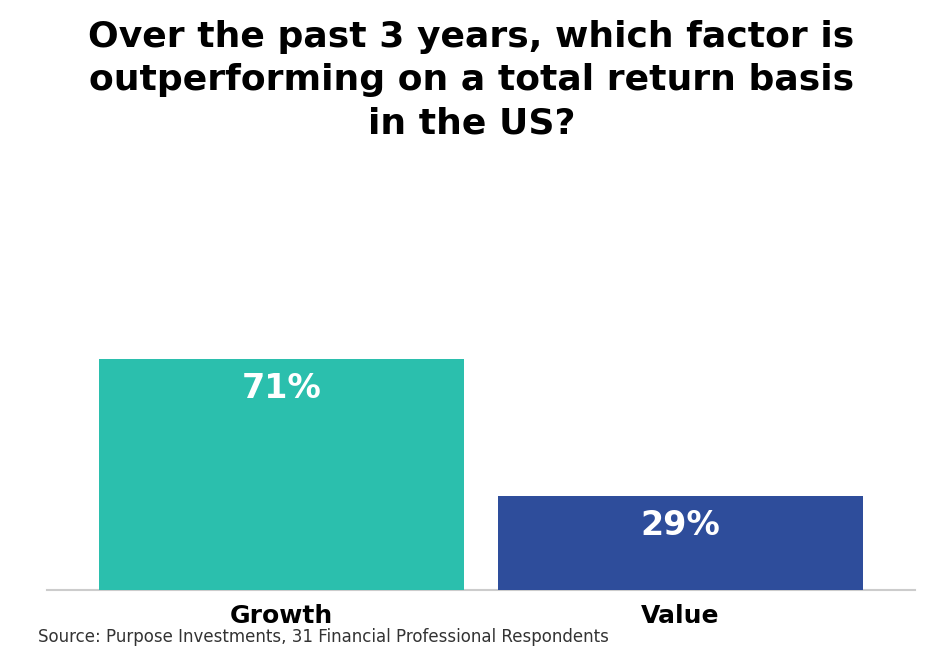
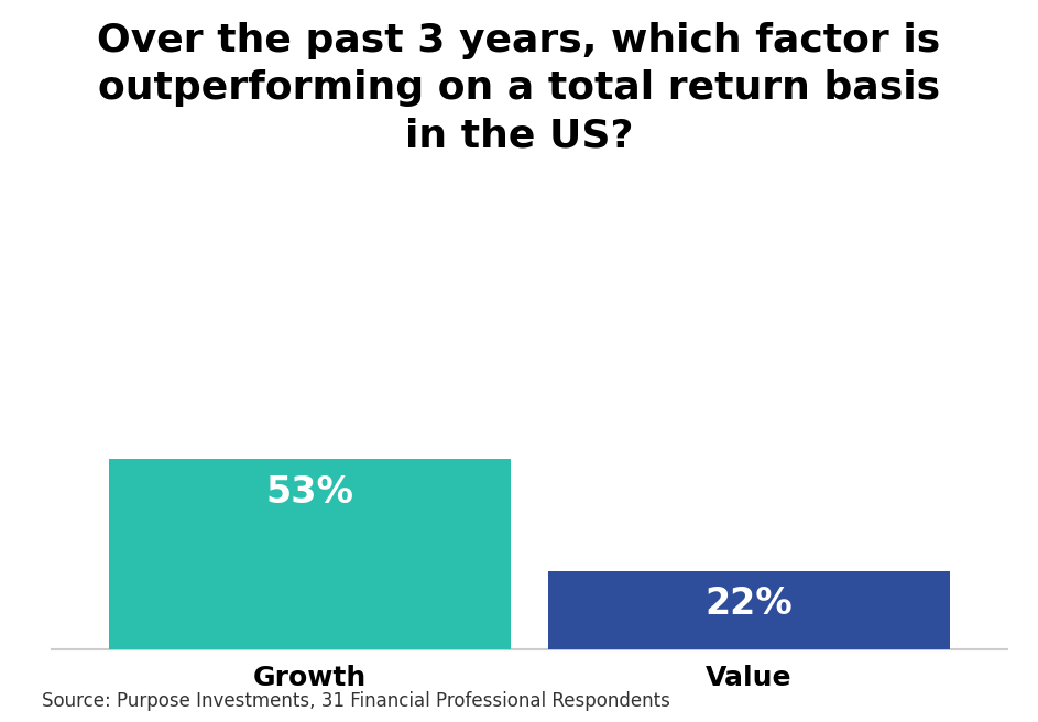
Growth: 71% -> 53%
Value: 29% -> 22%
